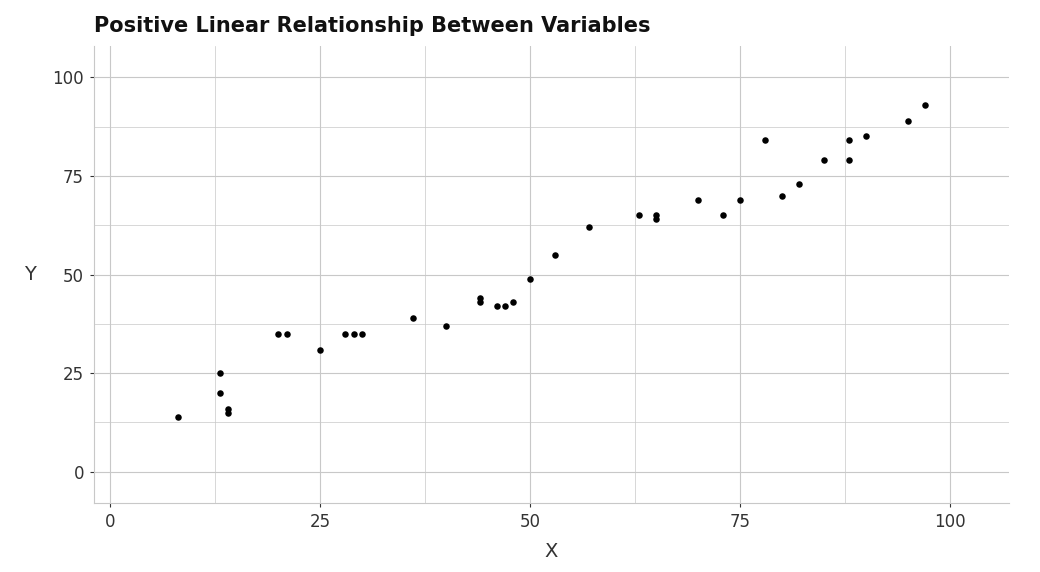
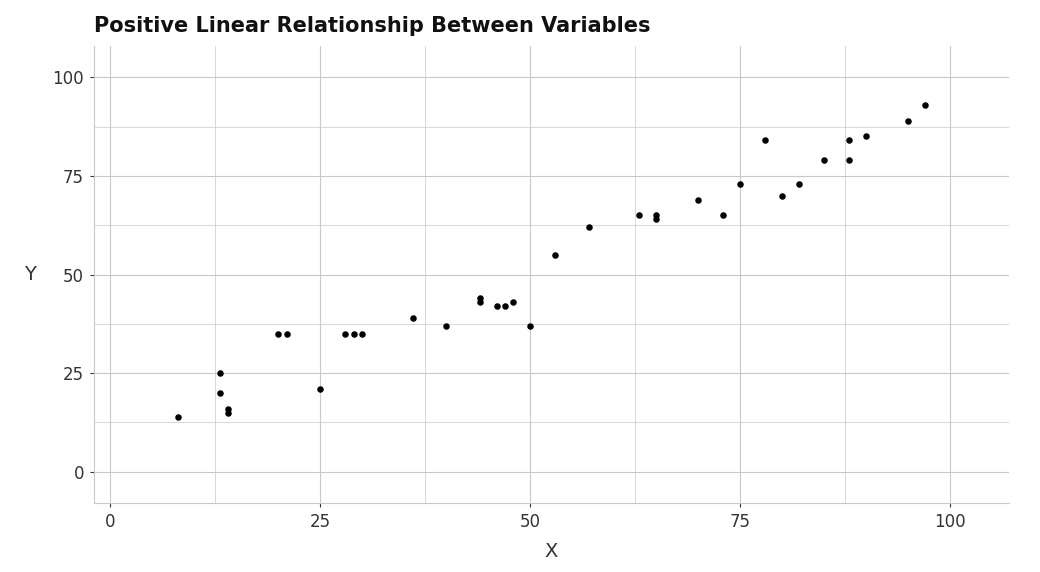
25: 31 -> 21
50: 49 -> 37
75: 69 -> 73
